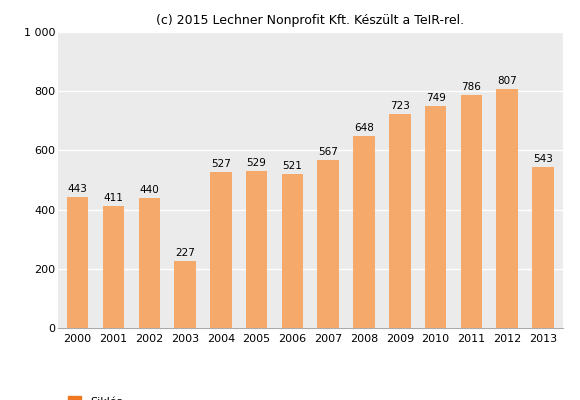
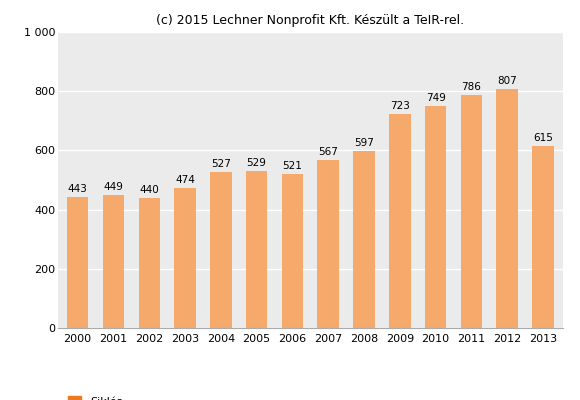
2001: 411 -> 449
2003: 227 -> 474
2008: 648 -> 597
2013: 543 -> 615
